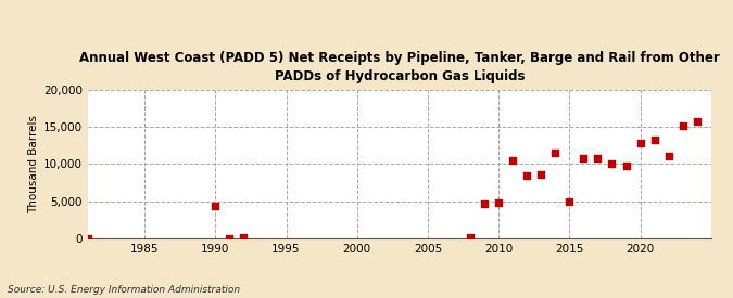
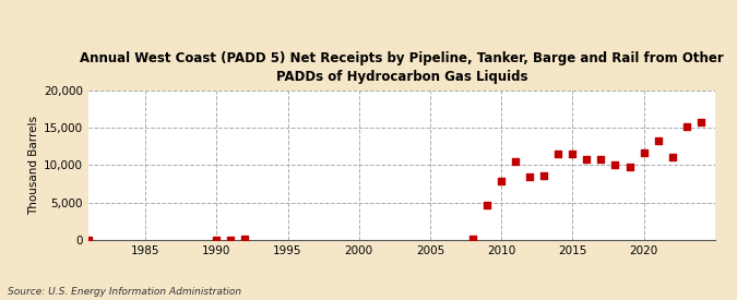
1990: 4,400 -> 0
2010: 4,800 -> 7,800
2015: 5,000 -> 11,500
2020: 12,800 -> 11,700
